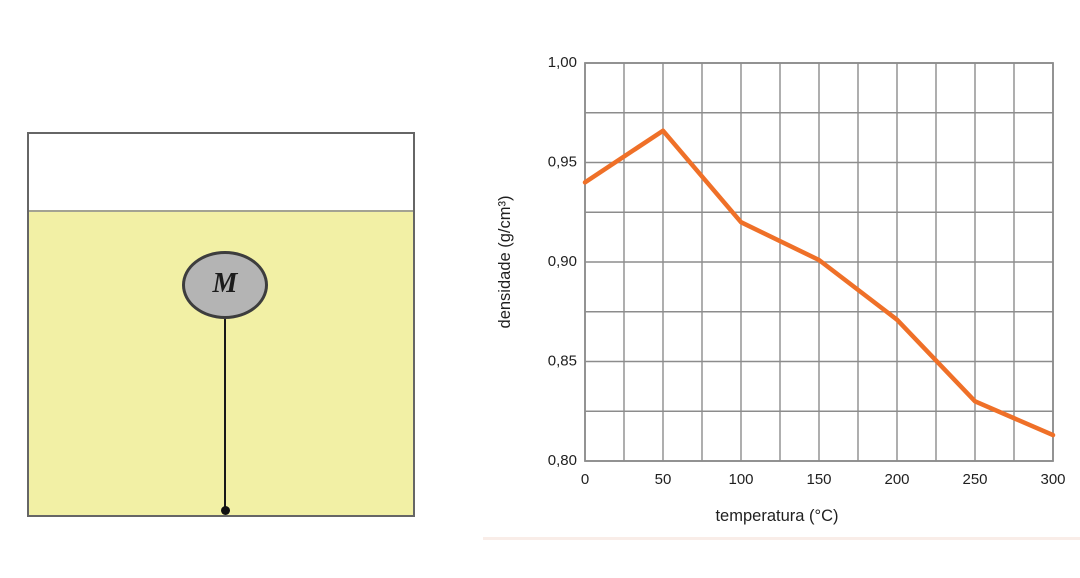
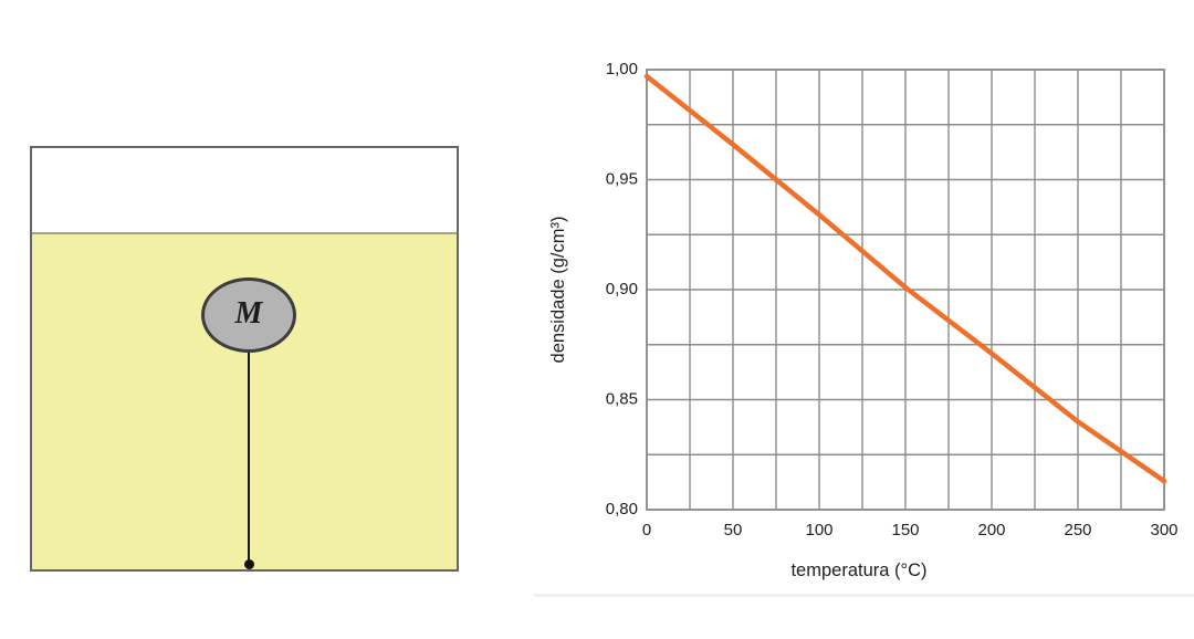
0: 0,94 -> 1,00
100: 0,92 -> 0,93
250: 0,83 -> 0,84
